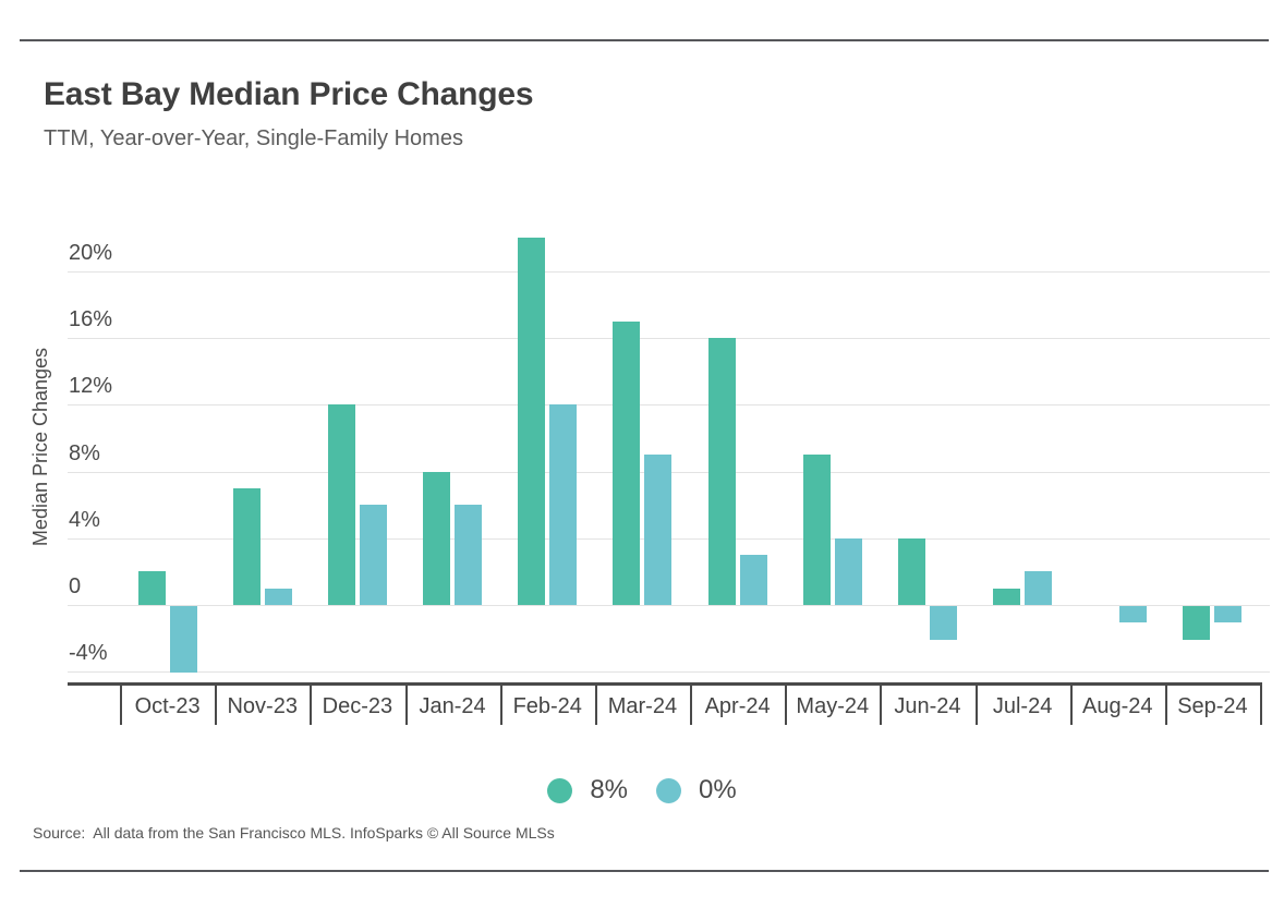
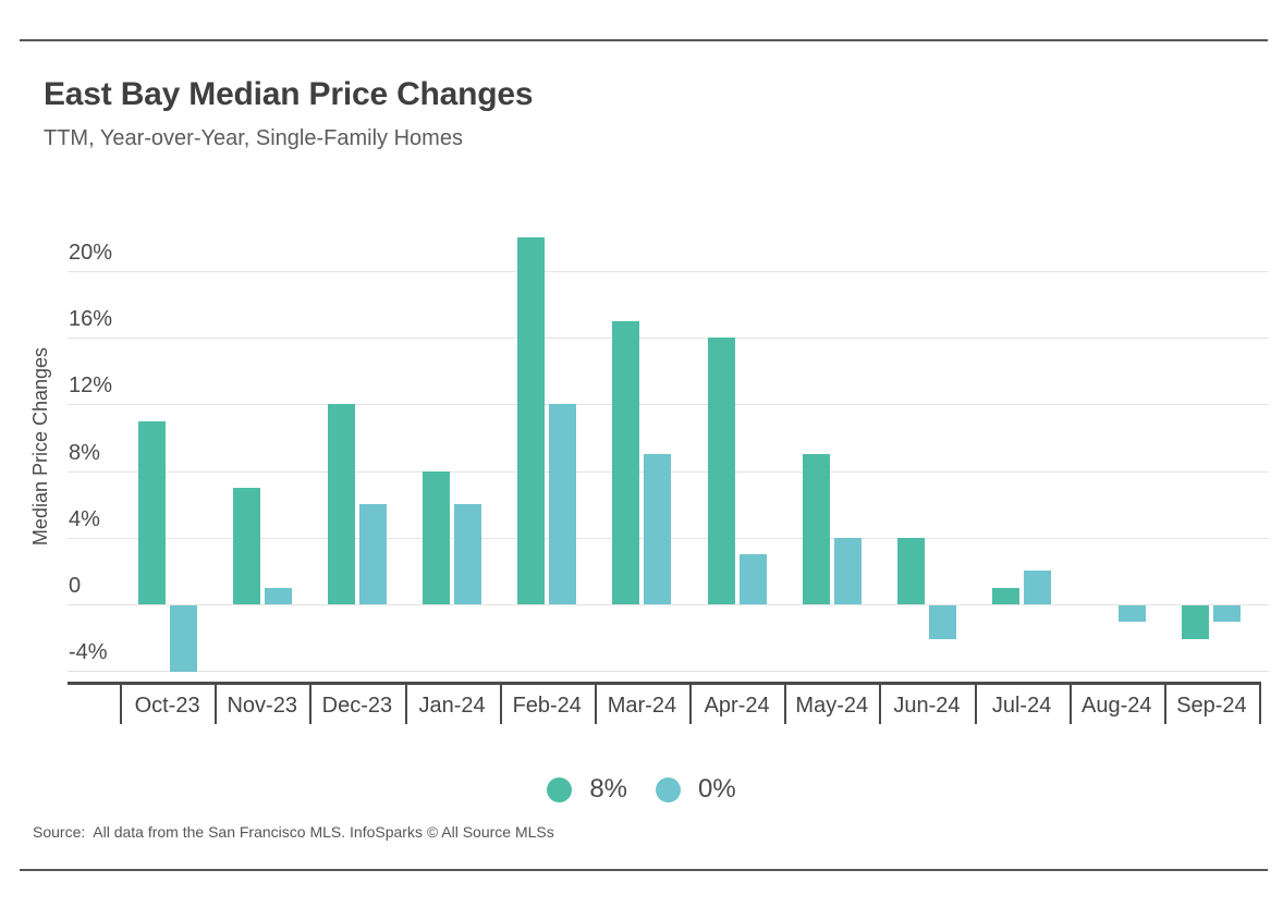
8%/Oct-23: 2% -> 11%
